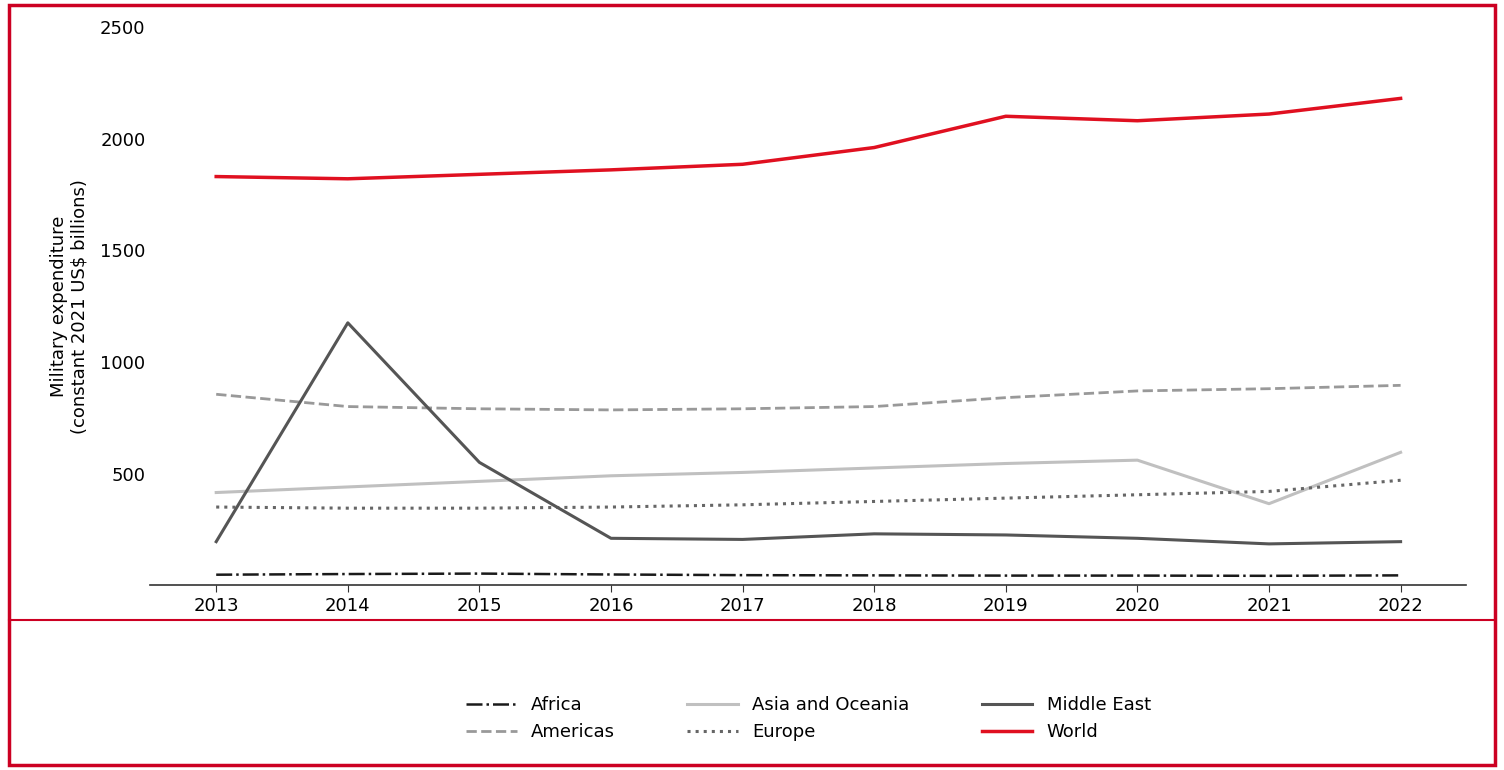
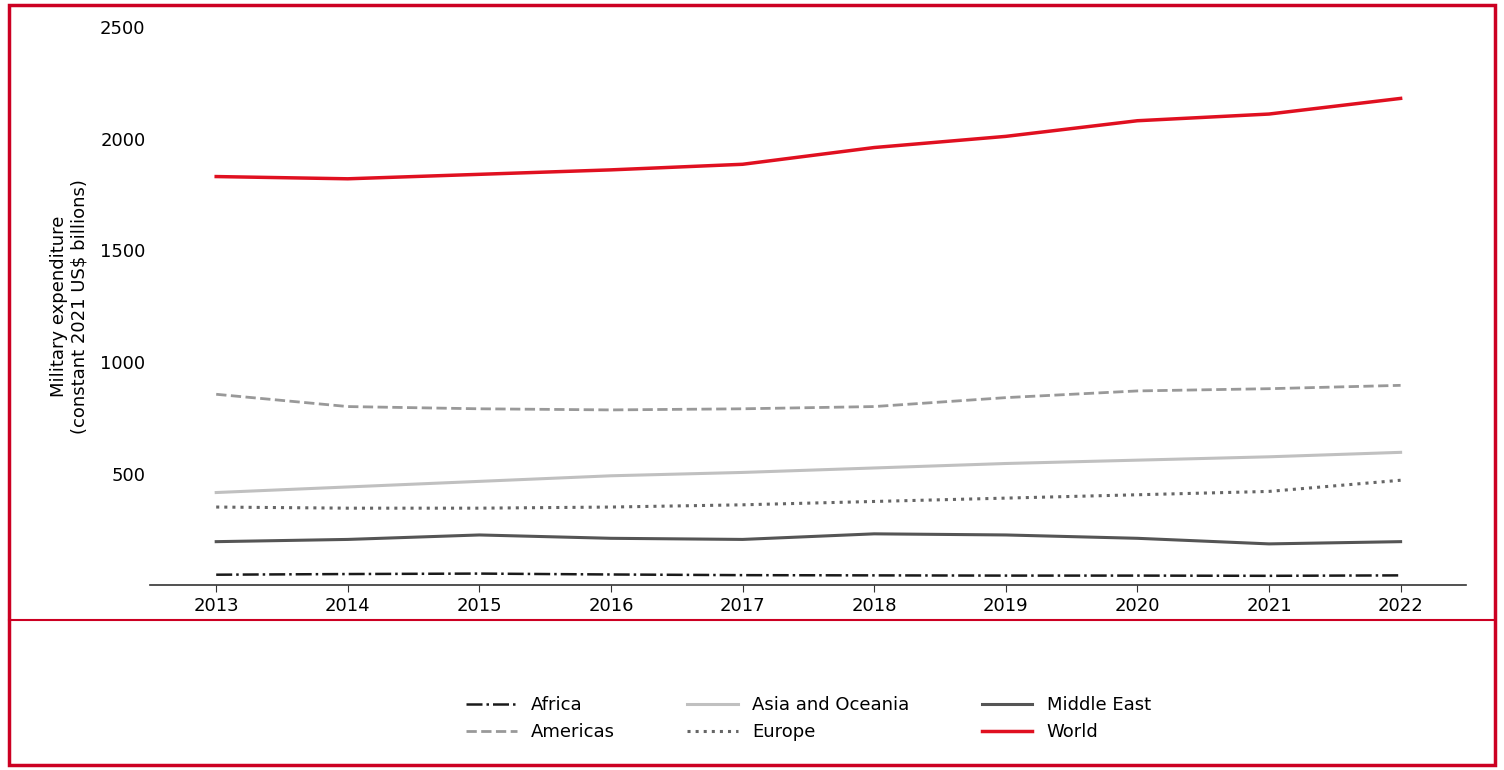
Middle East/2014: 1175 -> 205
Middle East/2015: 550 -> 225
World/2019: 2100 -> 2010
Asia and Oceania/2021: 365 -> 575
